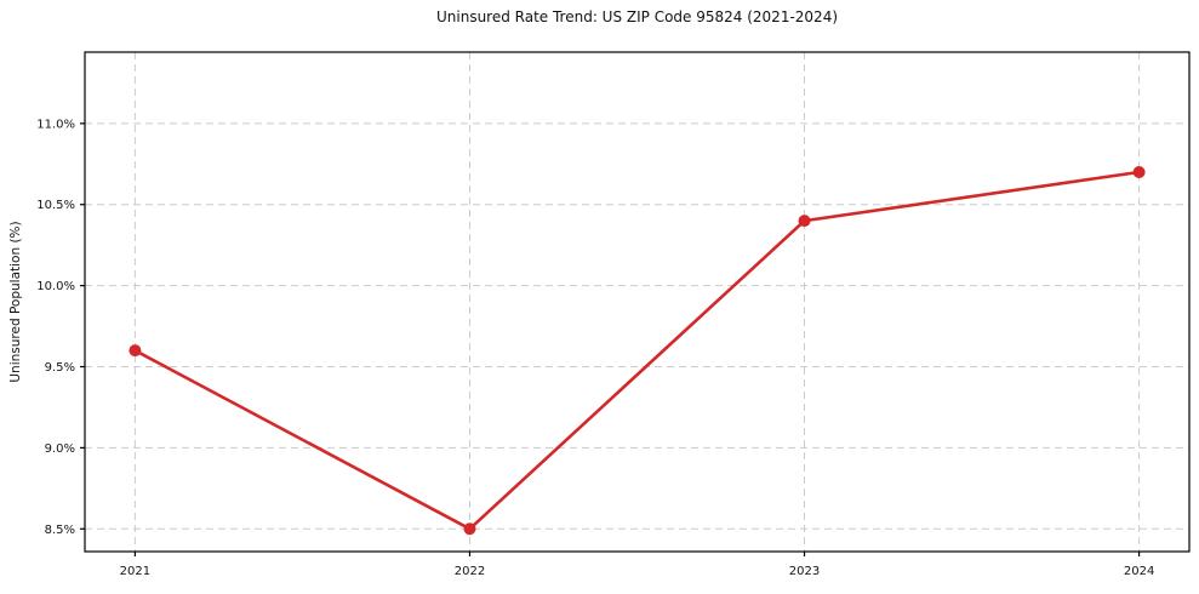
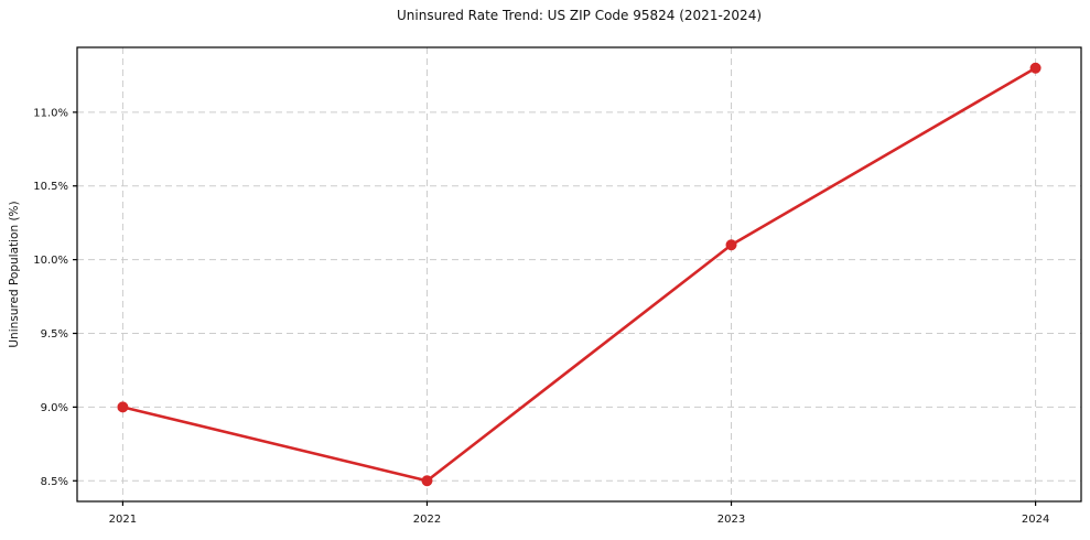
2021: 9.6% -> 9.0%
2023: 10.4% -> 10.1%
2024: 10.7% -> 11.3%
